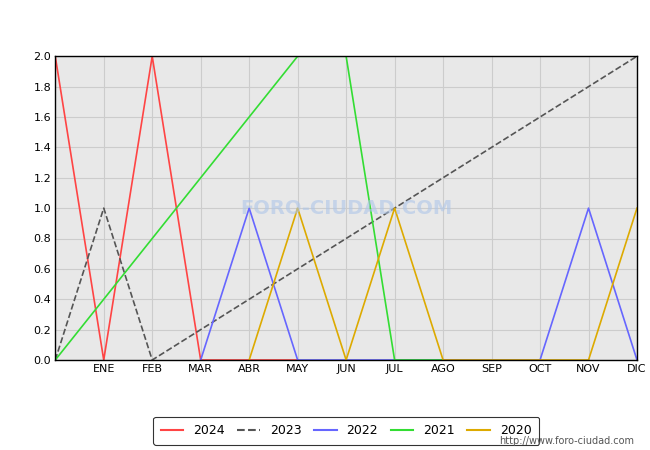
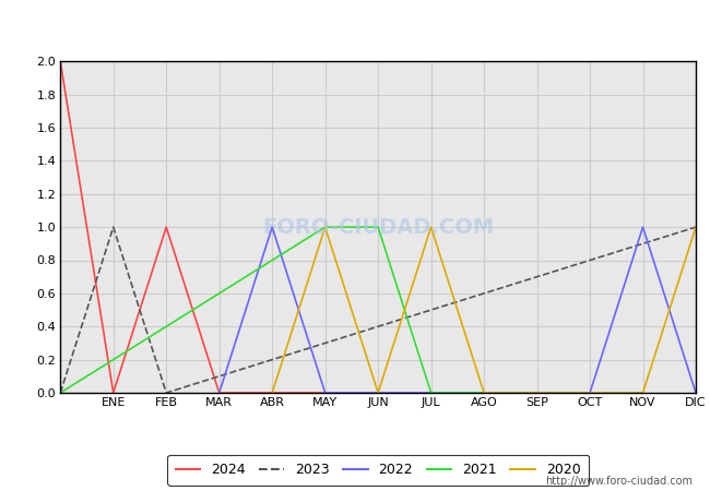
2024/FEB: 2 -> 1
2021/MAY: 2 -> 1
2021/JUN: 2 -> 1
2023/DIC: 2 -> 1
